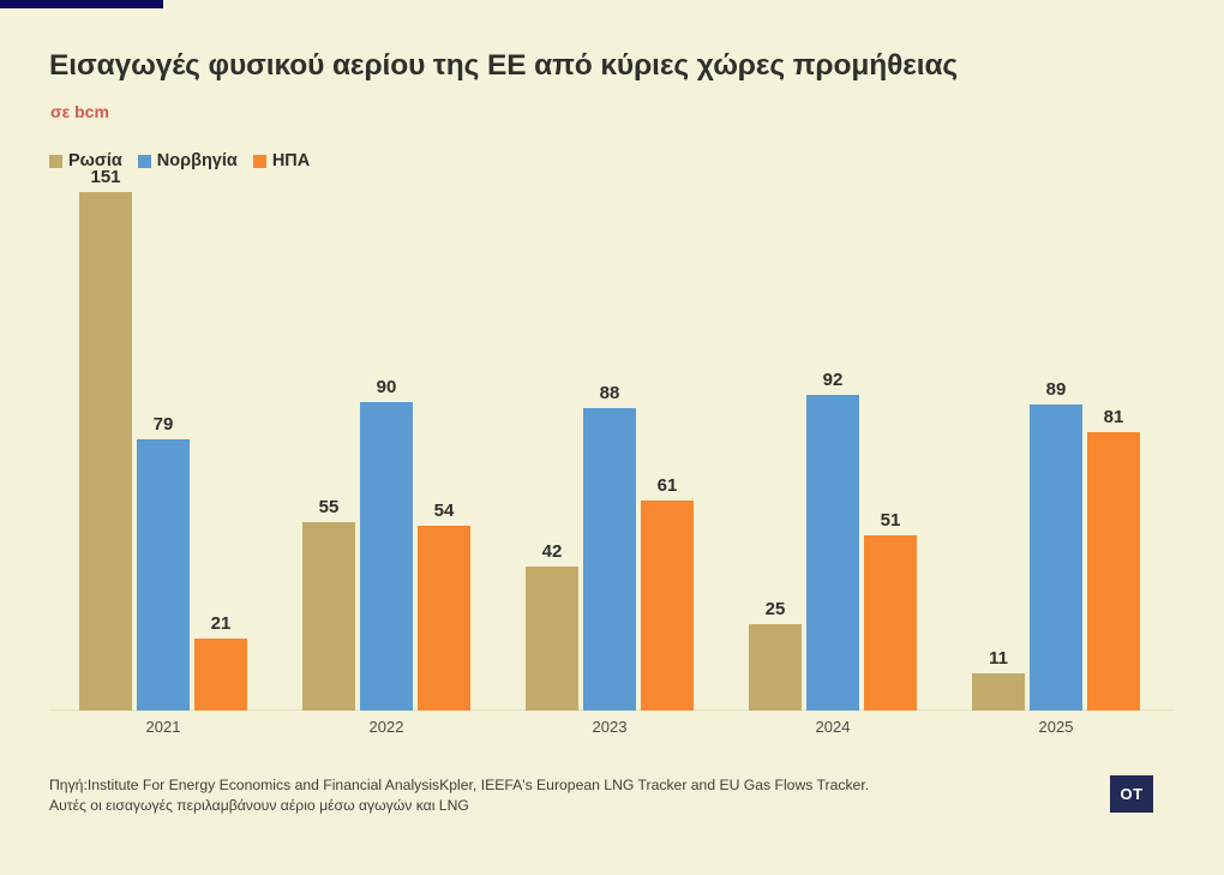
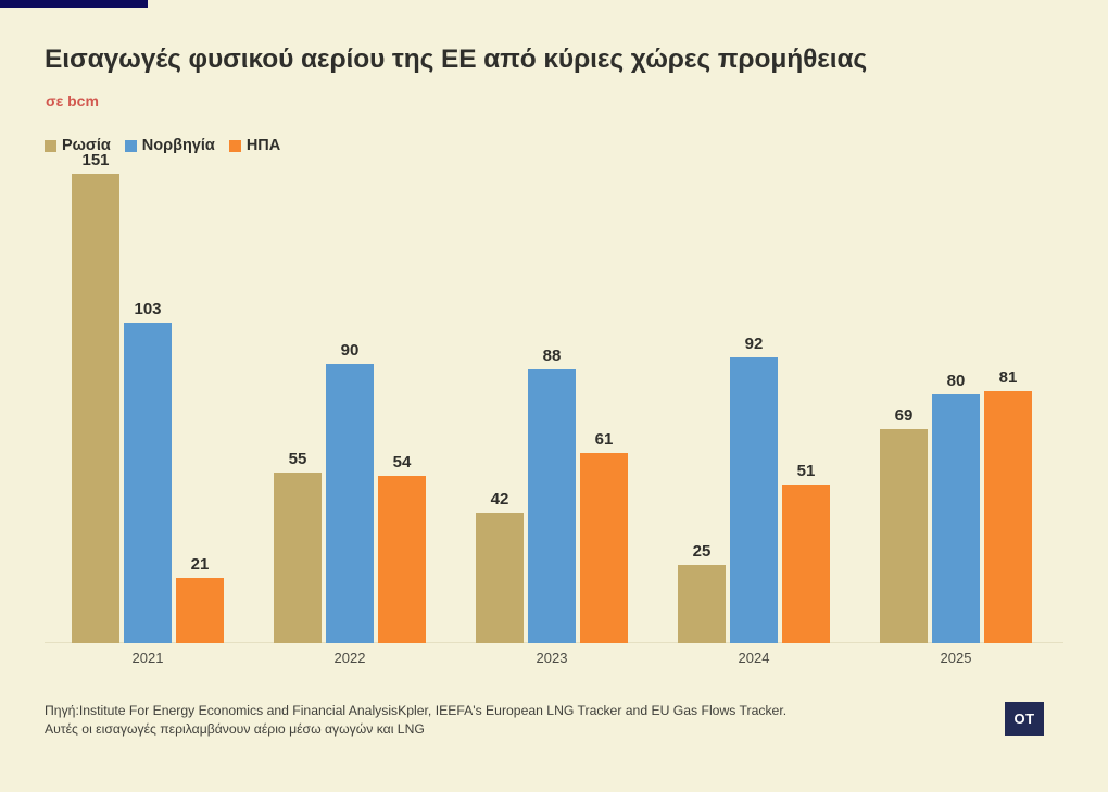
Νορβηγία/2021: 79 -> 103
Ρωσία/2025: 11 -> 69
Νορβηγία/2025: 89 -> 80
